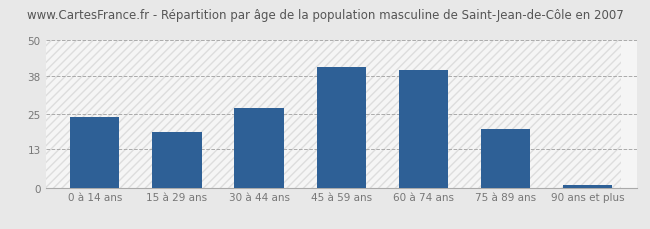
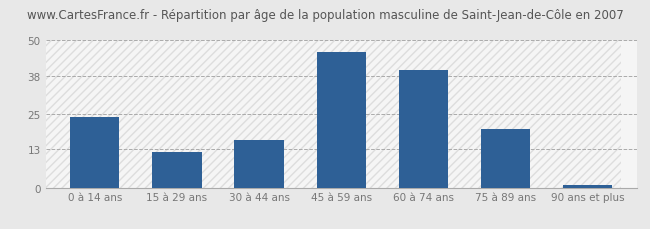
15 à 29 ans: 19 -> 12
30 à 44 ans: 27 -> 16
45 à 59 ans: 41 -> 46
